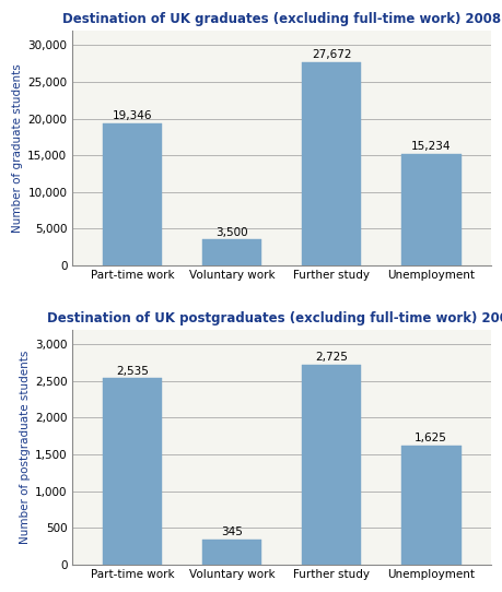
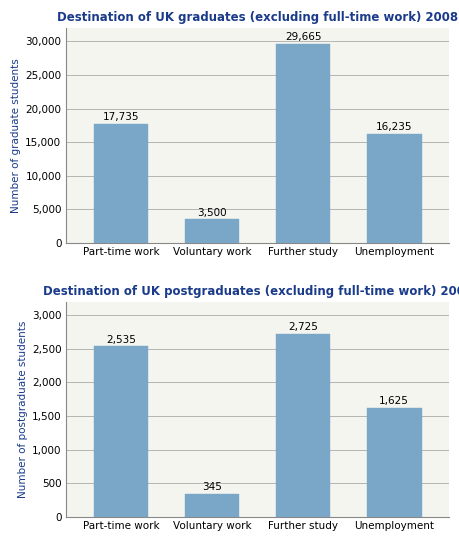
Destination of UK graduates (excluding full-time work) 2008/Part-time work: 19,346 -> 17,735
Destination of UK graduates (excluding full-time work) 2008/Further study: 27,672 -> 29,665
Destination of UK graduates (excluding full-time work) 2008/Unemployment: 15,234 -> 16,235
